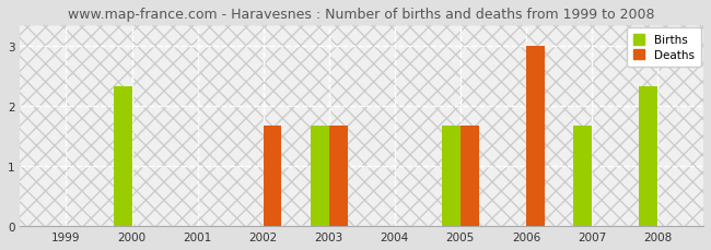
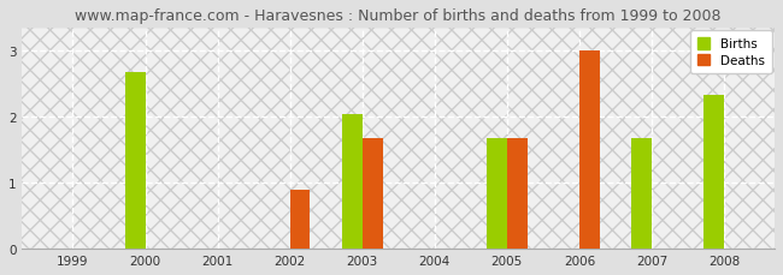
Births/2000: 2.33 -> 2.68
Deaths/2002: 1.67 -> 0.90
Births/2003: 1.67 -> 2.04
